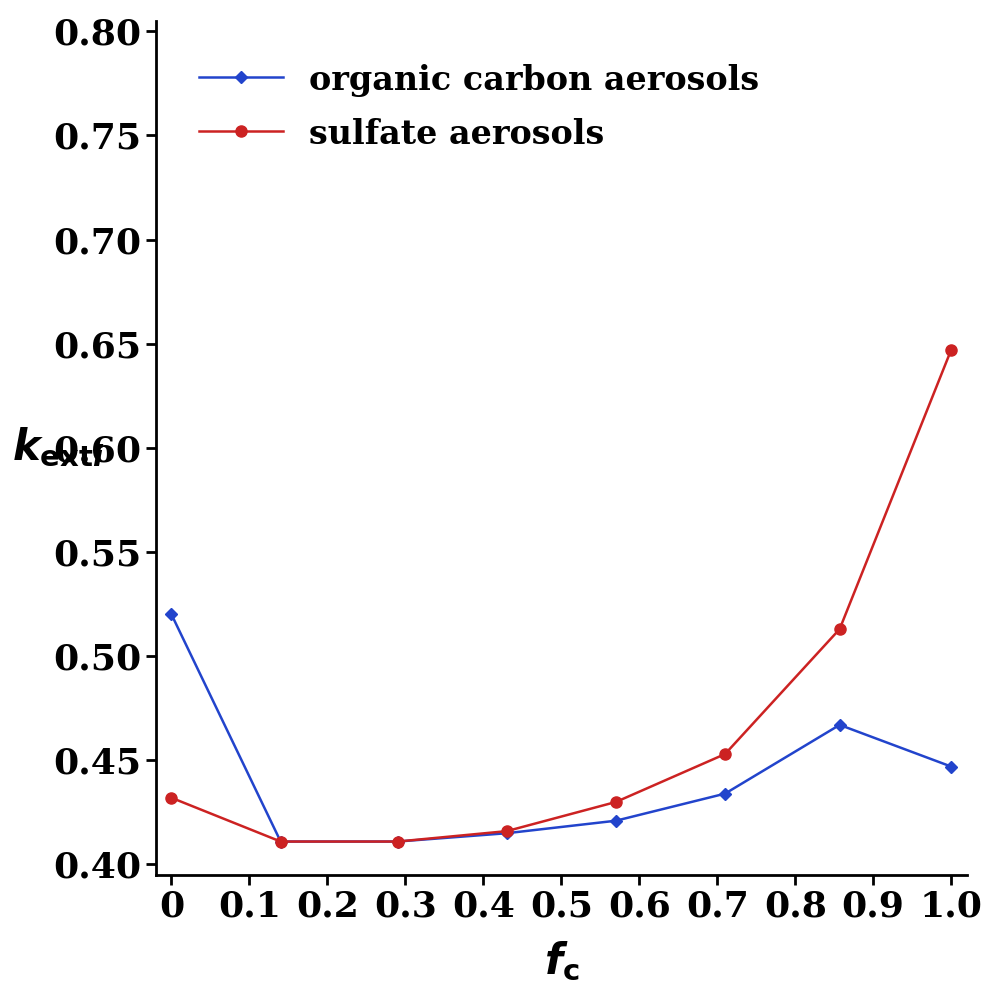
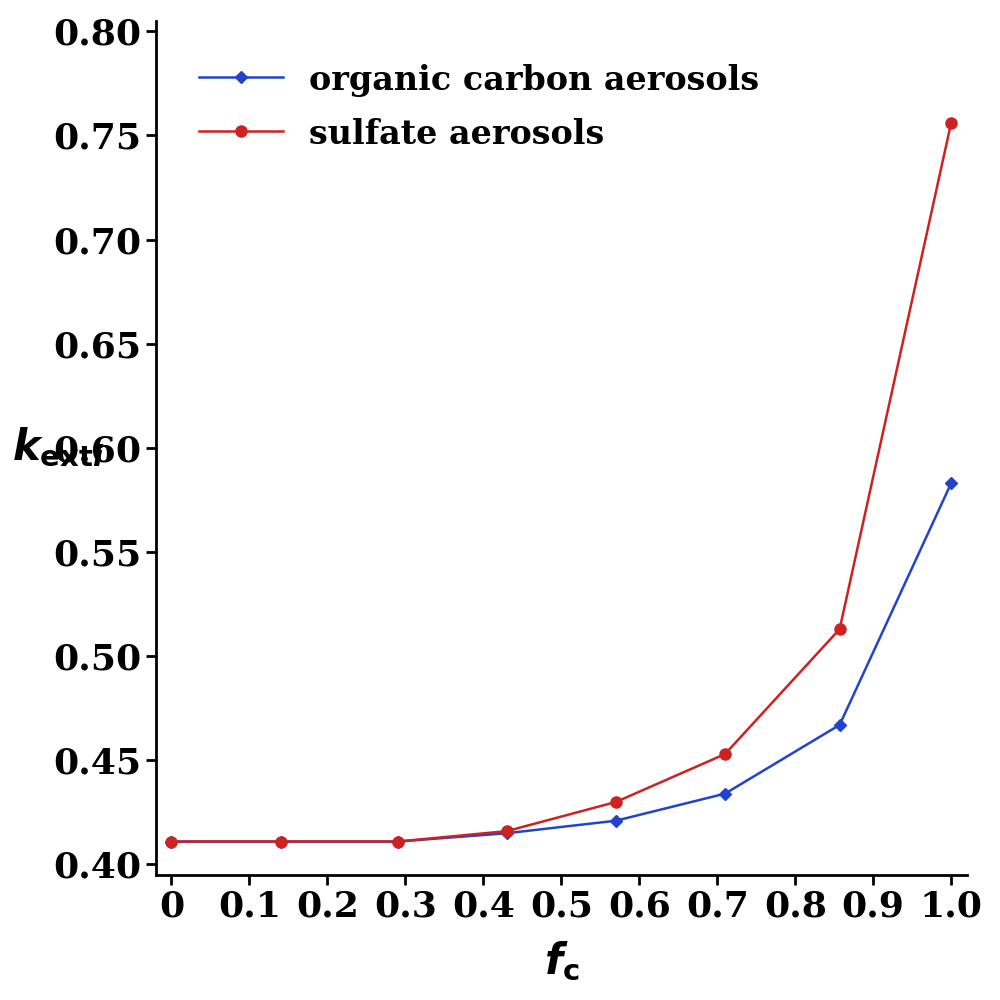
organic carbon aerosols/0: 0.520 -> 0.411
sulfate aerosols/0: 0.432 -> 0.411
organic carbon aerosols/1.0: 0.447 -> 0.583
sulfate aerosols/1.0: 0.647 -> 0.756
